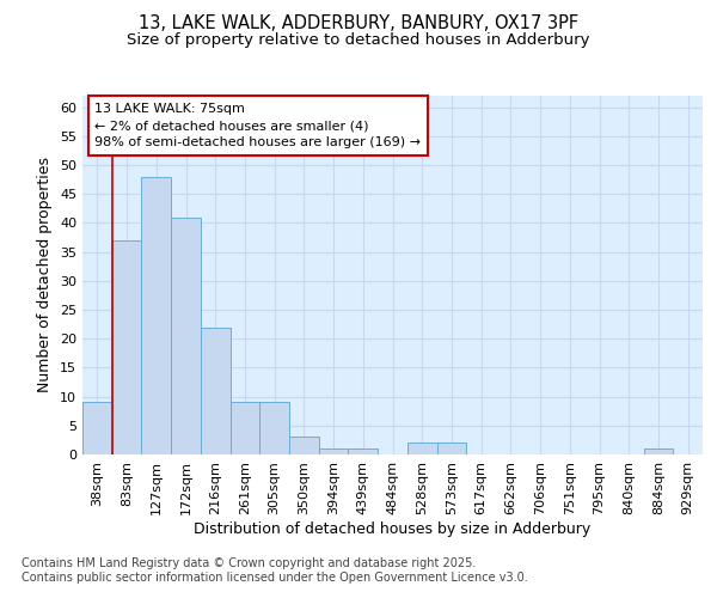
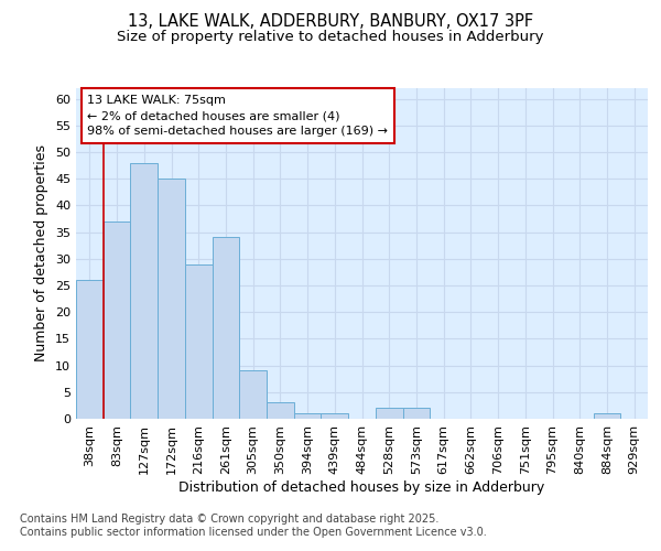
38sqm: 9 -> 26
172sqm: 41 -> 45
216sqm: 22 -> 29
261sqm: 9 -> 34
